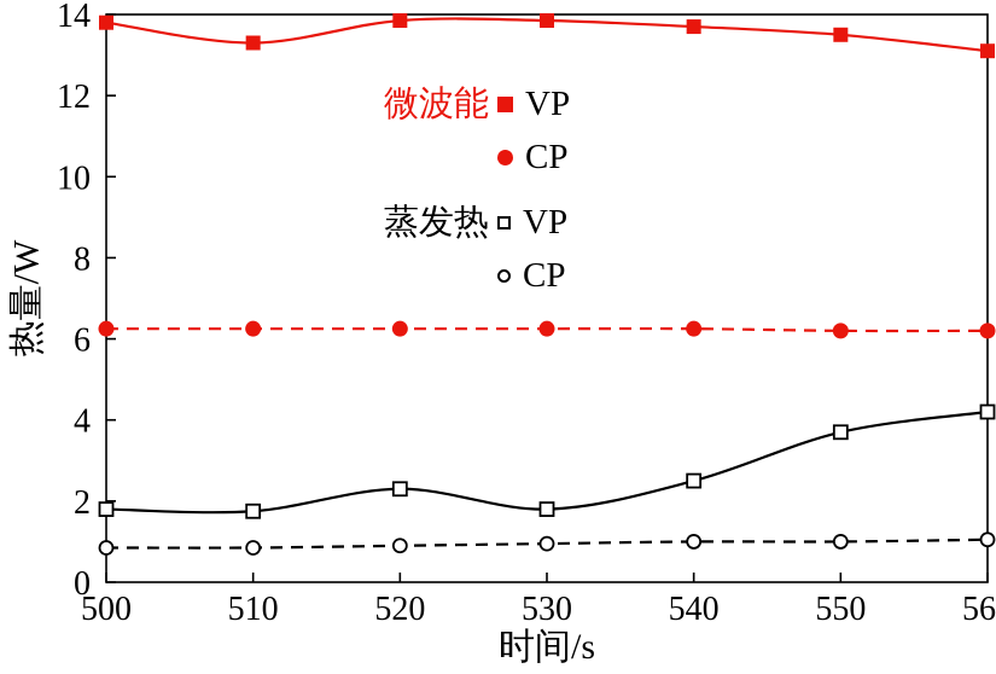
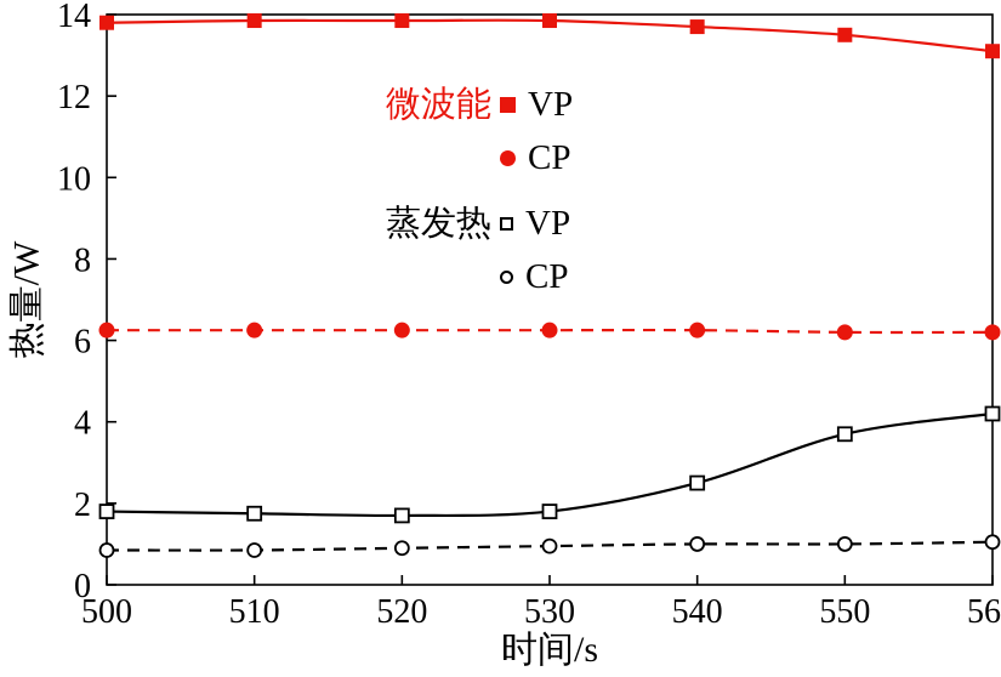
微波能 VP/510: 13.3 -> 13.8
蒸发热 VP/520: 2.3 -> 1.7
